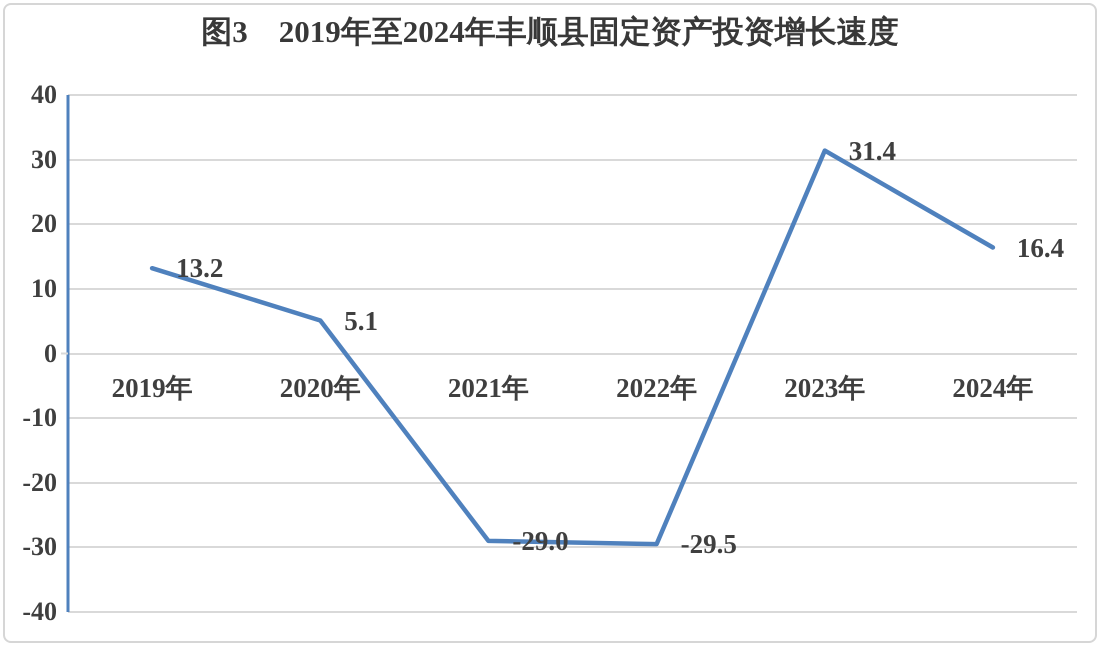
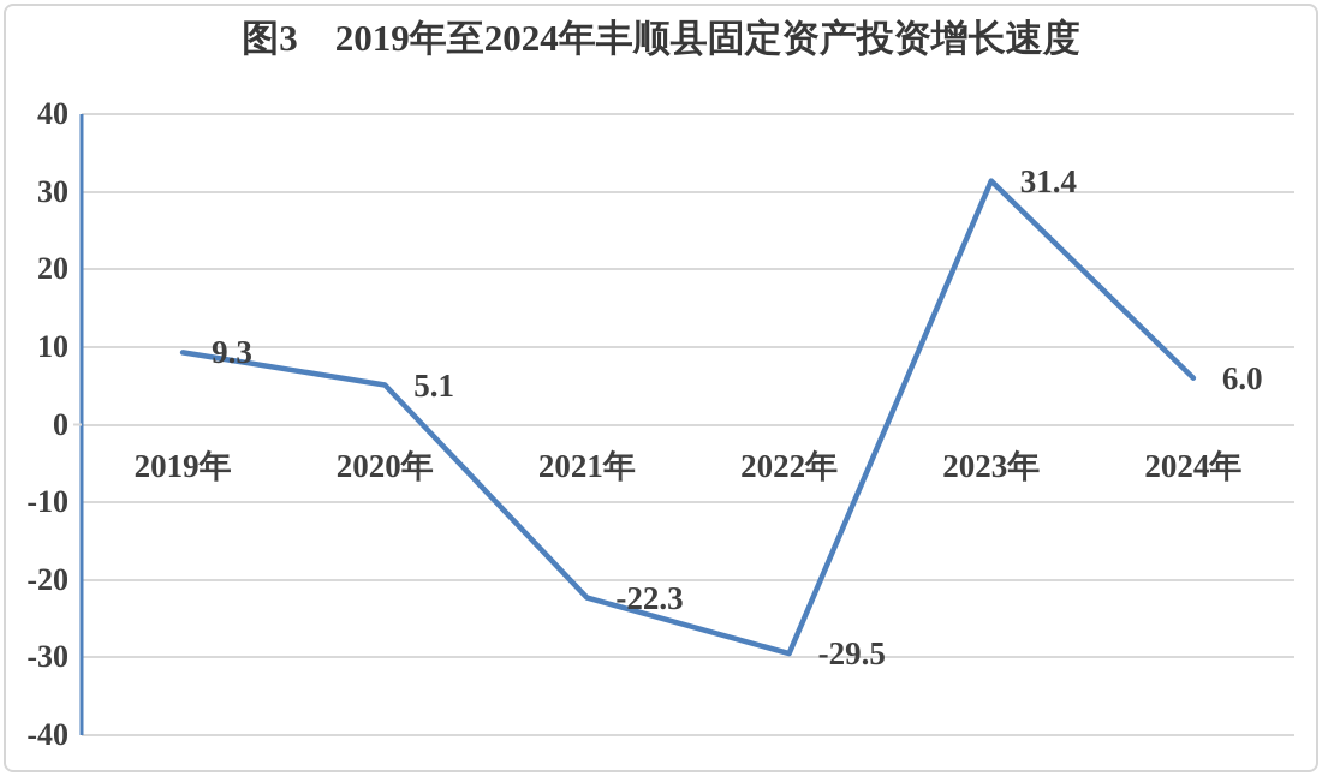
2019年: 13.2 -> 9.3
2021年: -29.0 -> -22.3
2024年: 16.4 -> 6.0
